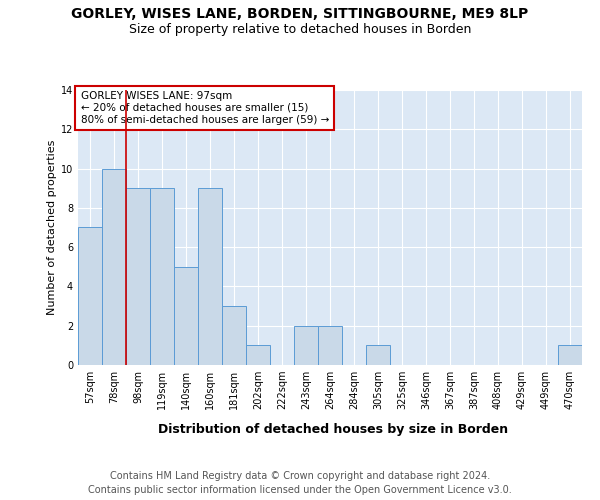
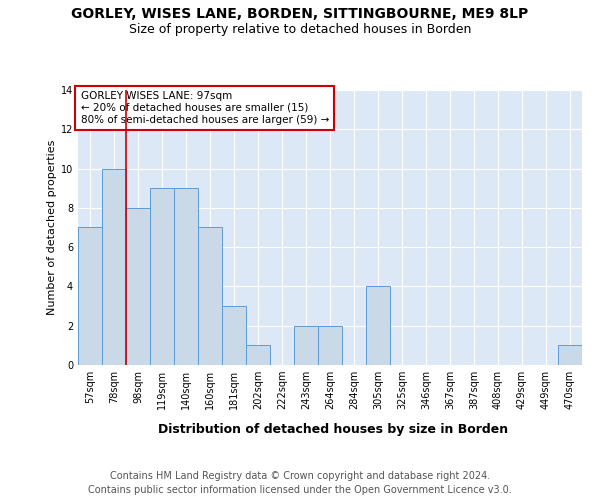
98sqm: 9 -> 8
140sqm: 5 -> 9
160sqm: 9 -> 7
305sqm: 1 -> 4
